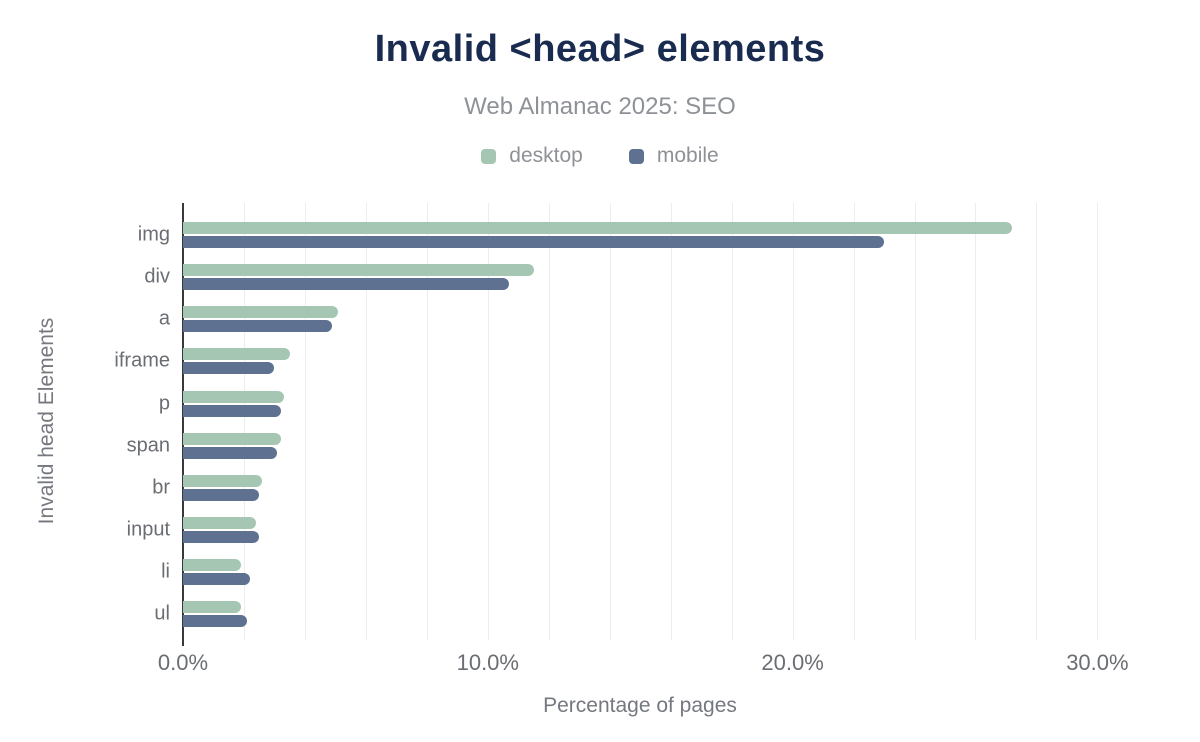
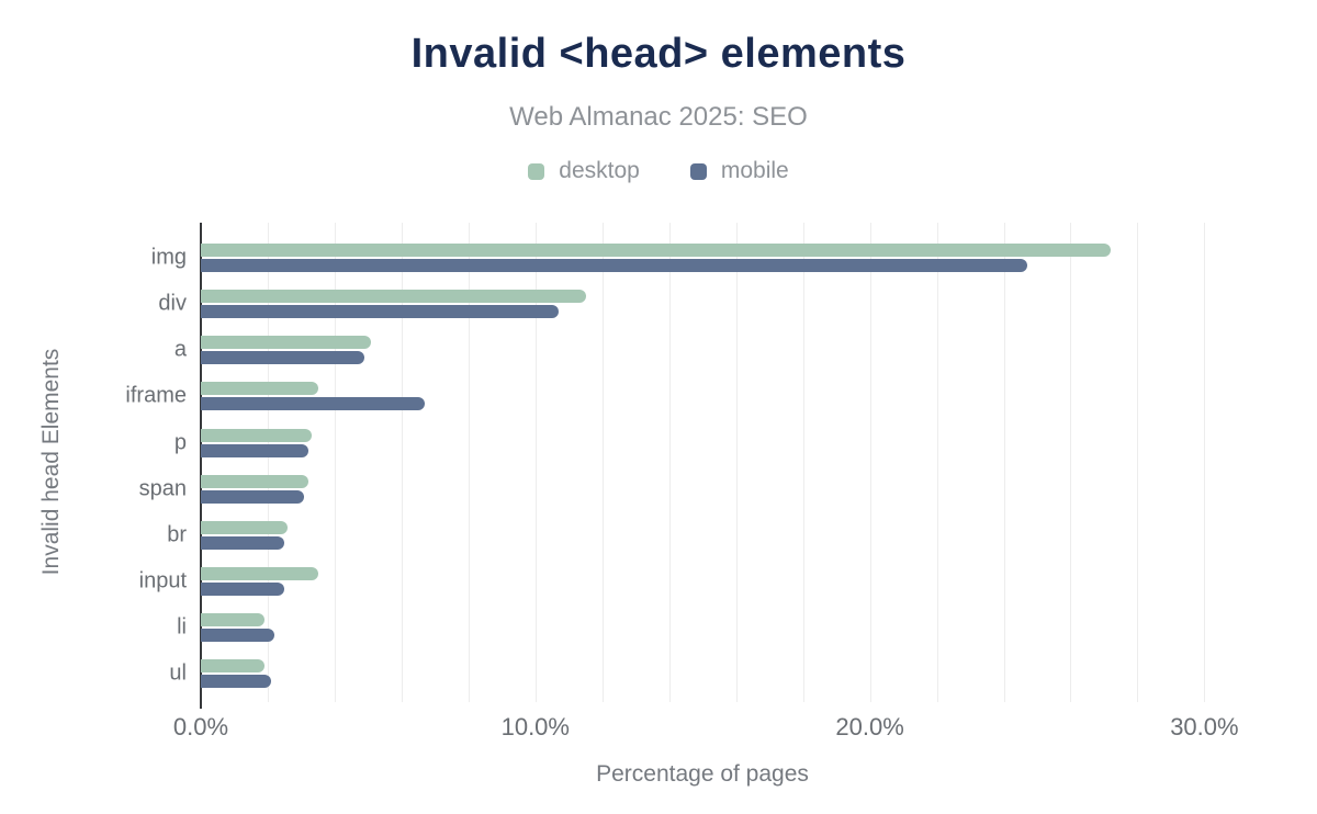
mobile/img: 23.0% -> 24.7%
mobile/iframe: 3.0% -> 6.7%
desktop/input: 2.4% -> 3.5%
